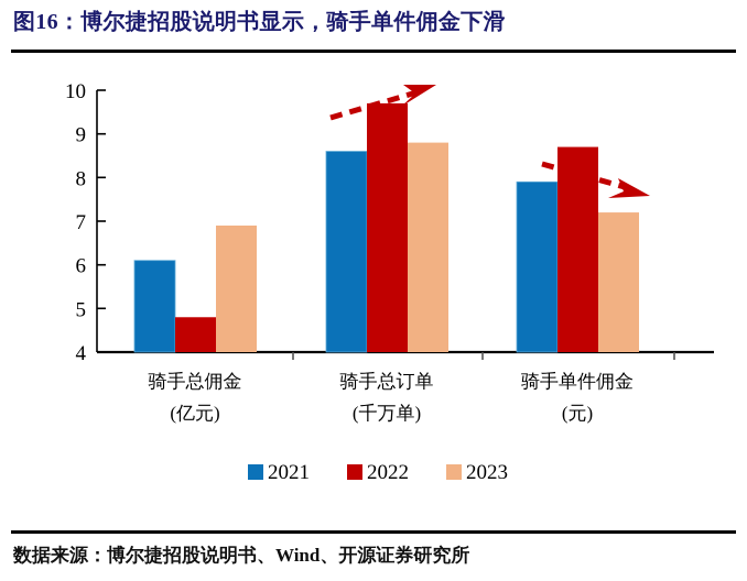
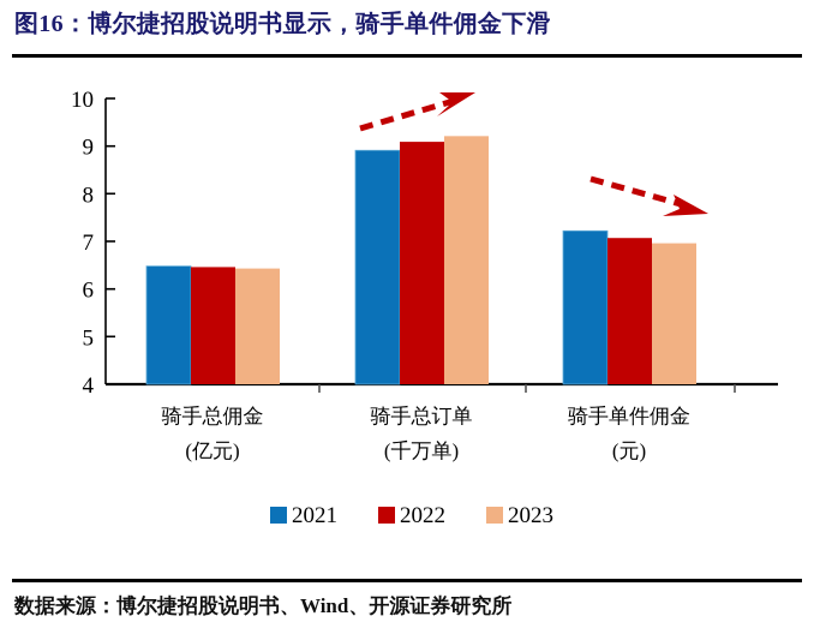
2021/骑手总佣金 (亿元): 6.1 -> 6.5
2022/骑手总佣金 (亿元): 4.8 -> 6.5
2023/骑手总佣金 (亿元): 6.9 -> 6.4
2021/骑手总订单 (千万单): 8.6 -> 8.9
2022/骑手总订单 (千万单): 9.7 -> 9.1
2023/骑手总订单 (千万单): 8.8 -> 9.2
2021/骑手单件佣金 (元): 7.9 -> 7.2
2022/骑手单件佣金 (元): 8.7 -> 7.1
2023/骑手单件佣金 (元): 7.2 -> 7.0
